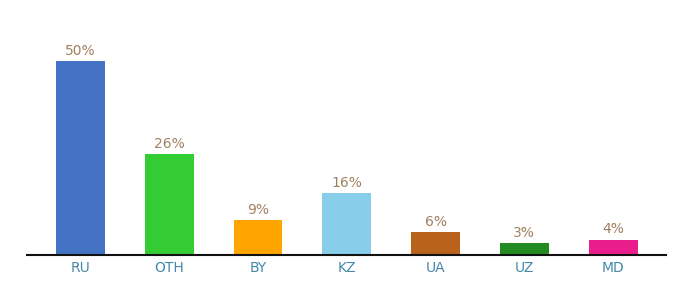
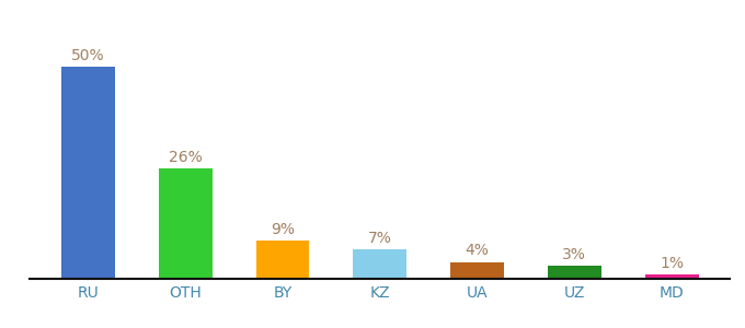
KZ: 16% -> 7%
UA: 6% -> 4%
MD: 4% -> 1%
